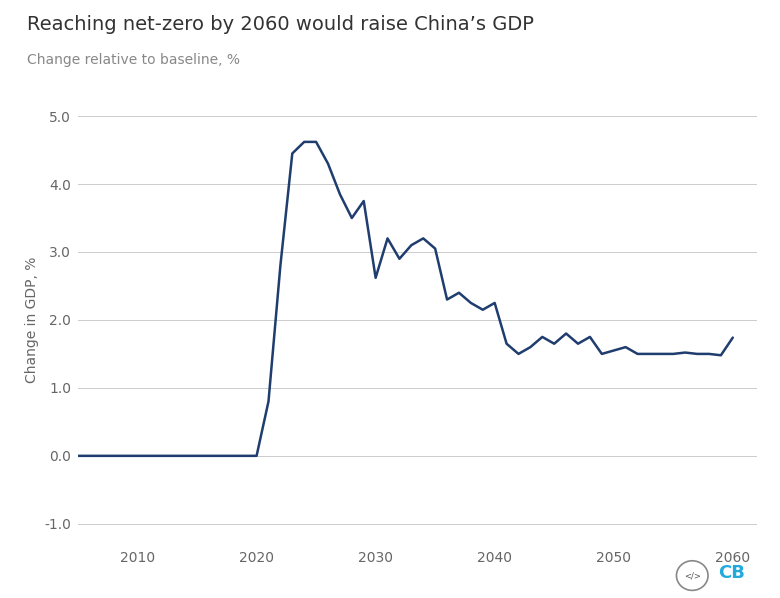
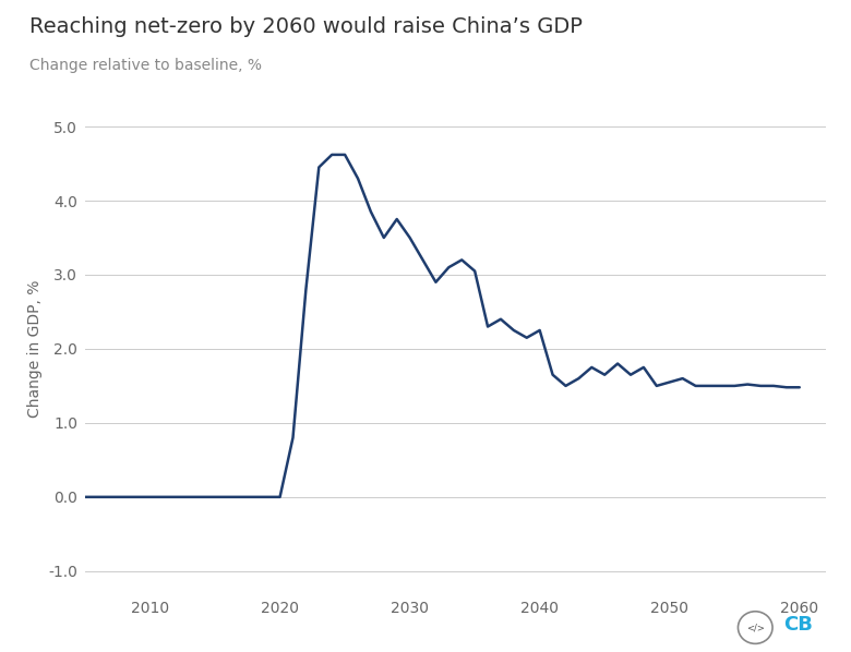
2030: 2.62 -> 3.50
2060: 1.74 -> 1.48
